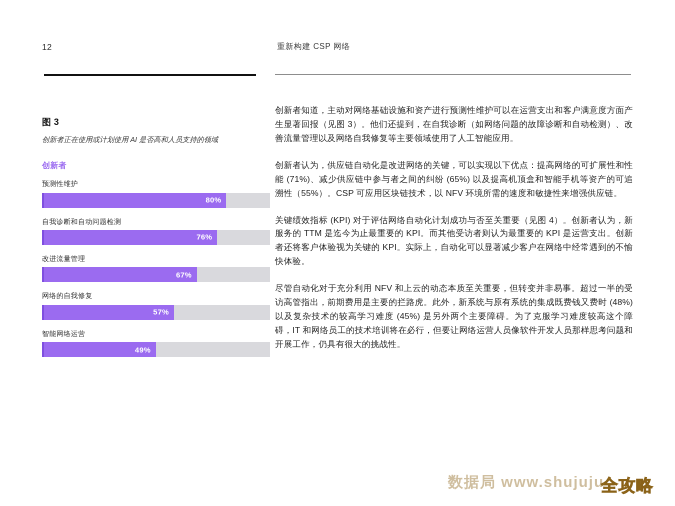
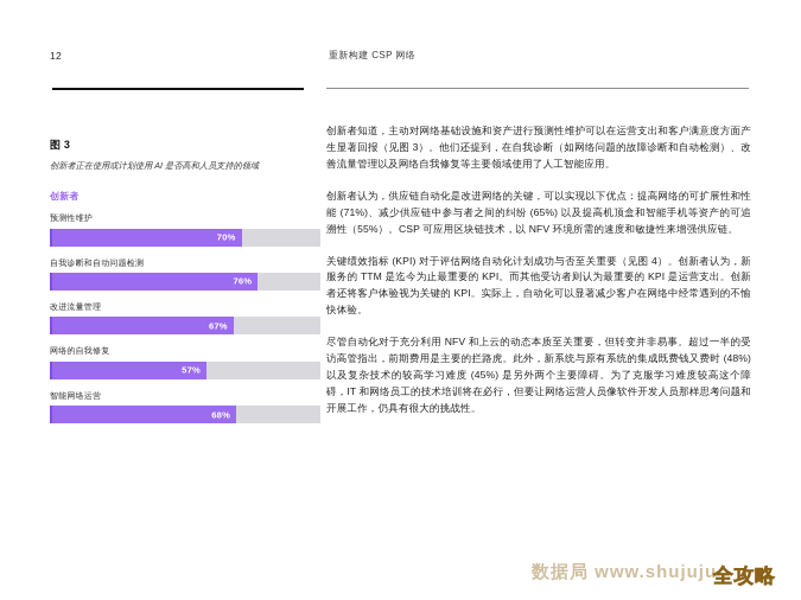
预测性维护: 80% -> 70%
智能网络运营: 49% -> 68%
